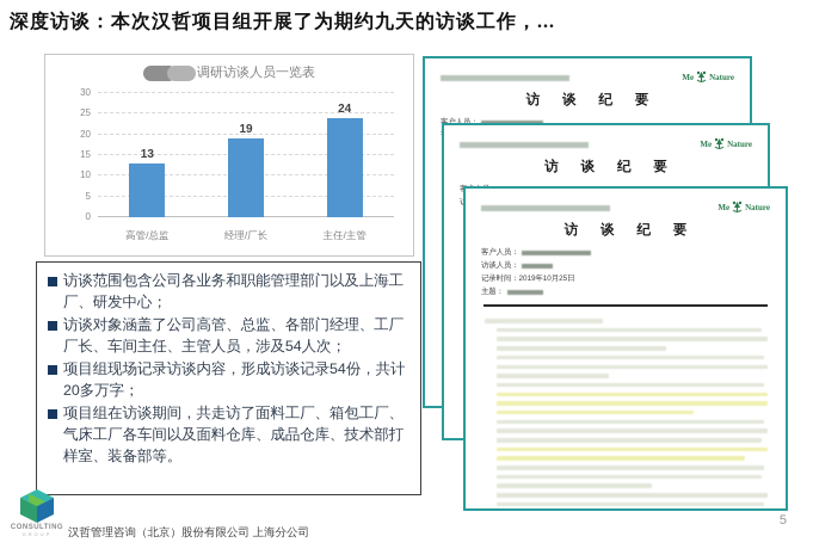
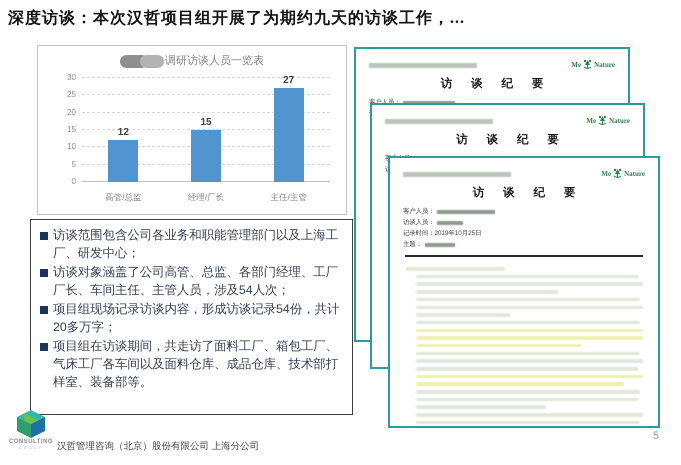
高管/总监: 13 -> 12
经理/厂长: 19 -> 15
主任/主管: 24 -> 27
